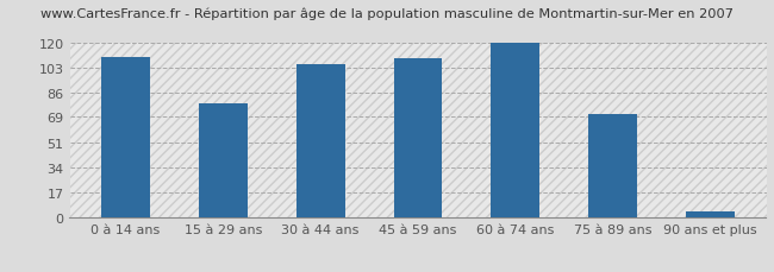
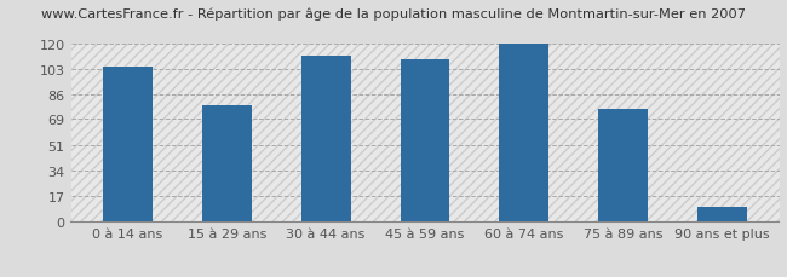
0 à 14 ans: 110 -> 104
30 à 44 ans: 105 -> 112
75 à 89 ans: 71 -> 76
90 ans et plus: 4 -> 10
